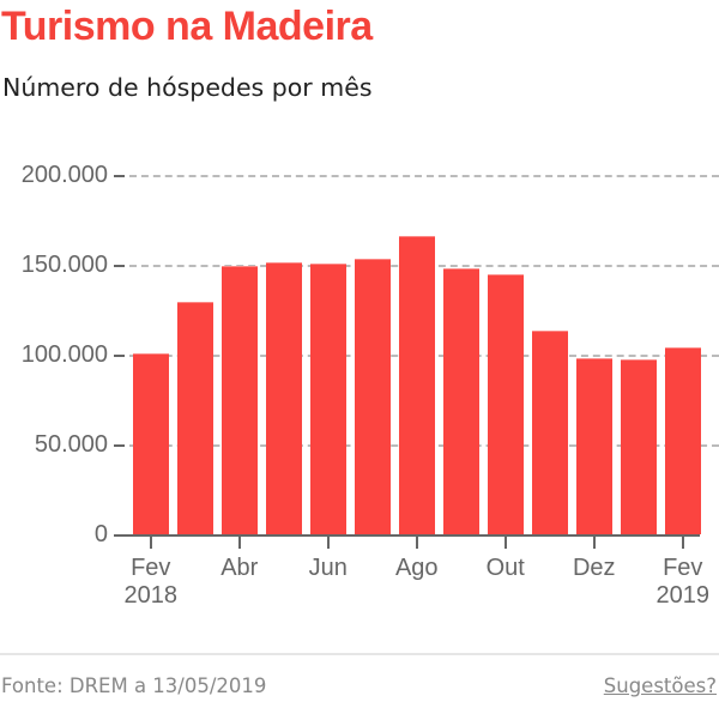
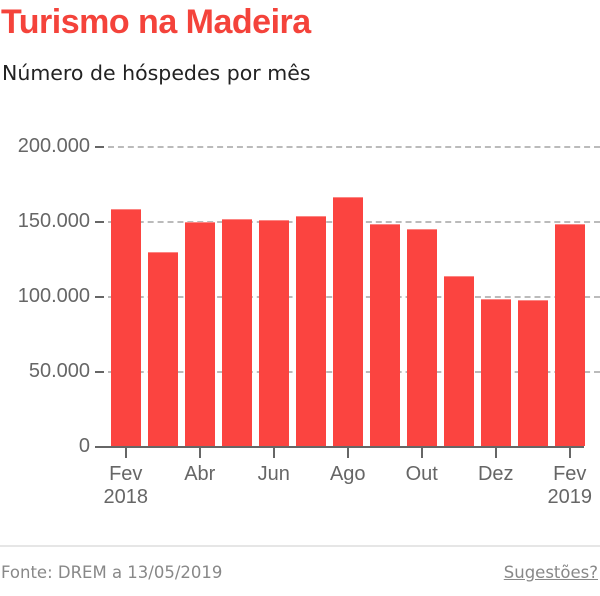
Fev 2018: 102000 -> 159000
Fev 2019: 105000 -> 149000
